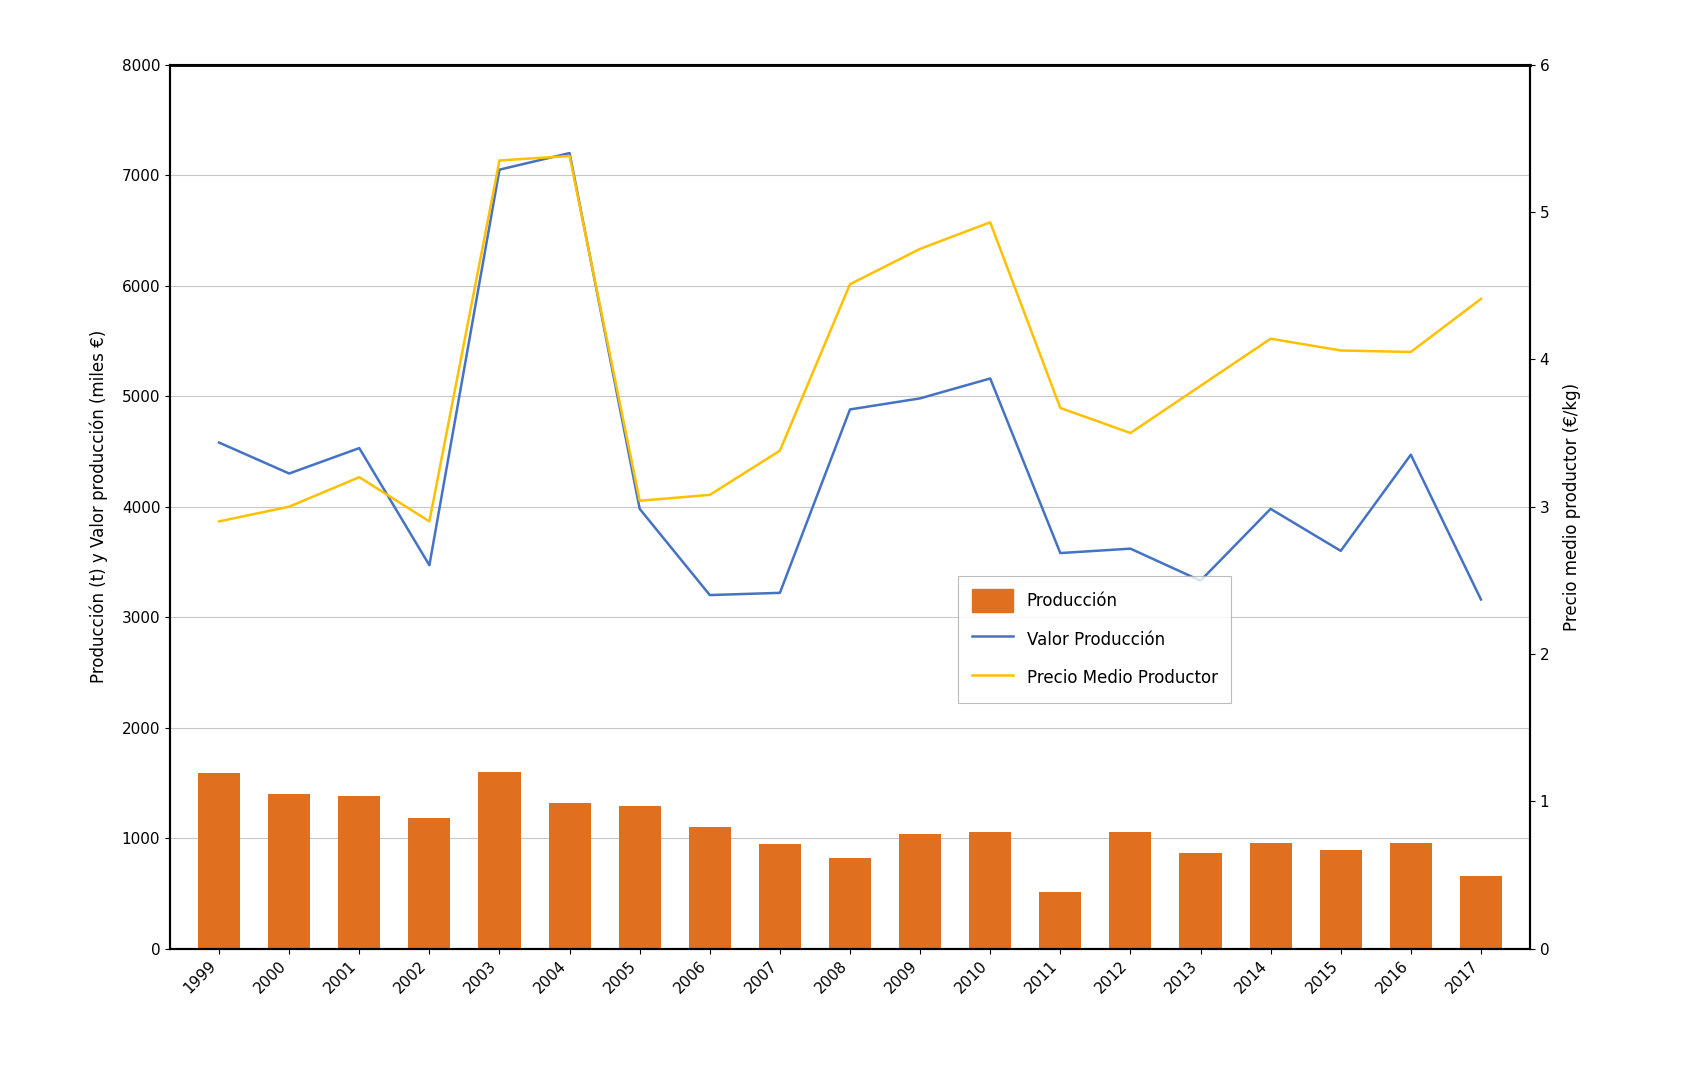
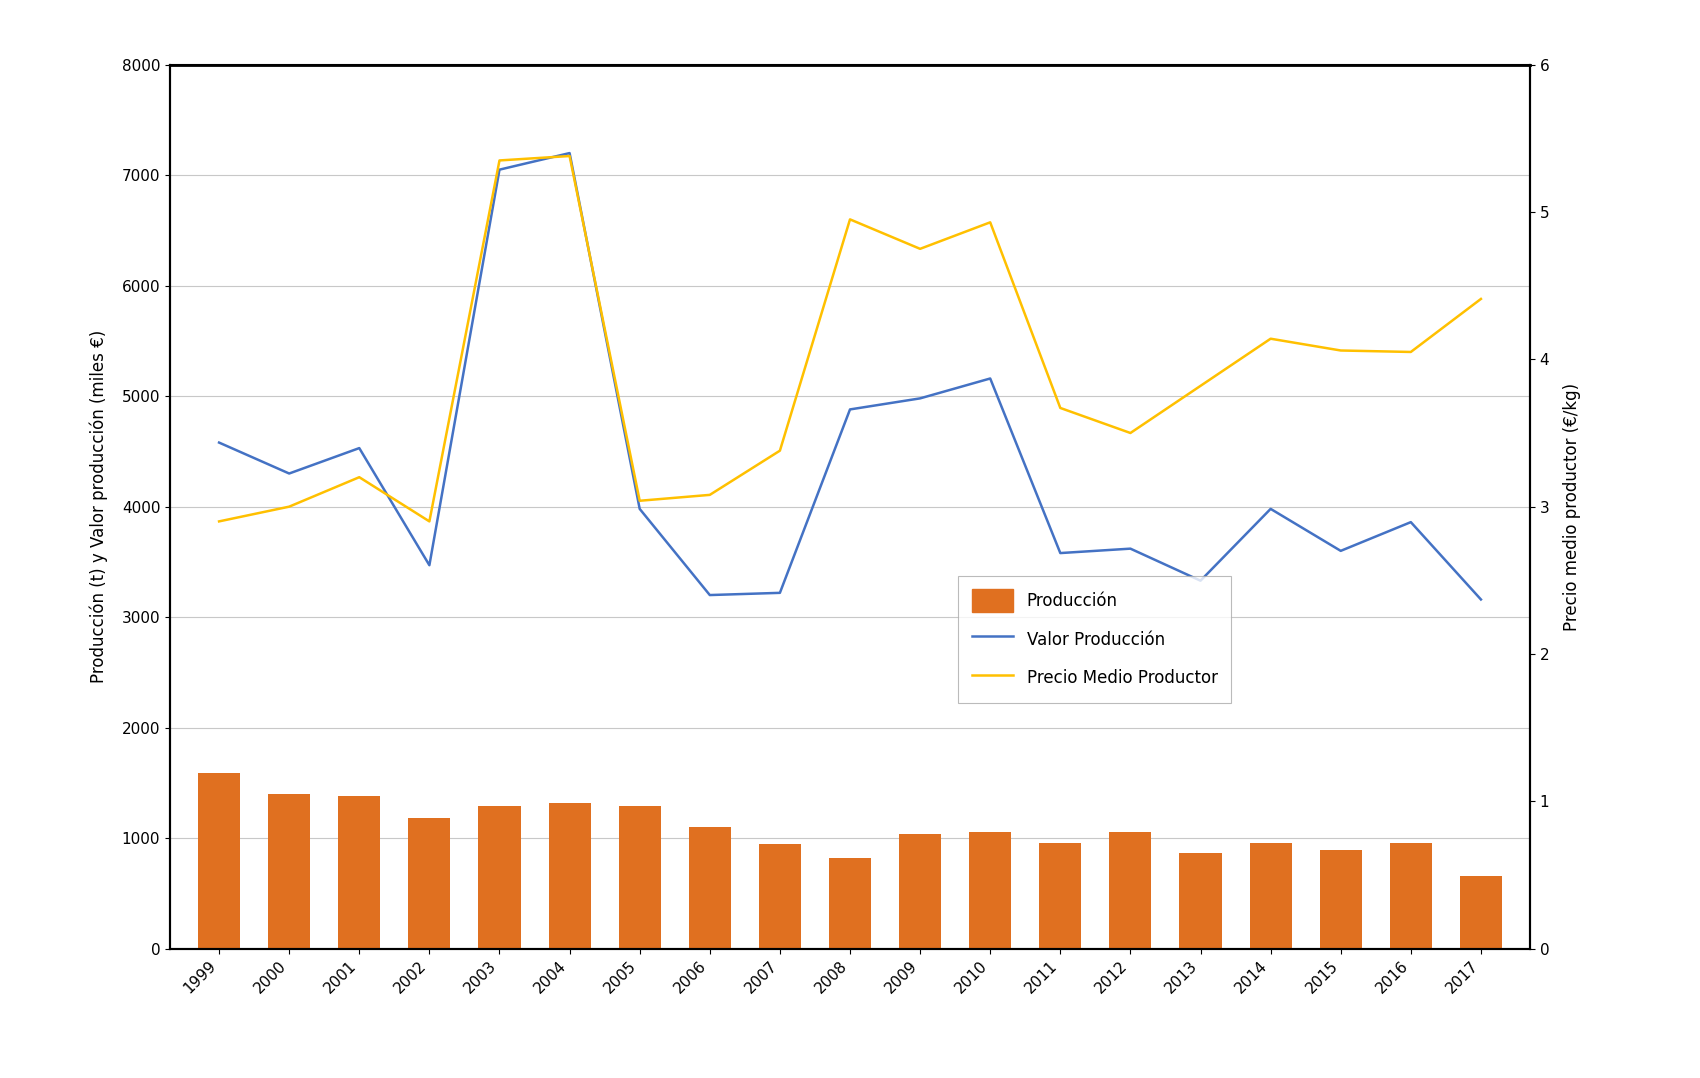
Producción/2003: 1600 -> 1290
Precio Medio Productor/2008: 4.51 -> 4.95
Producción/2011: 510 -> 960
Valor Producción/2016: 4470 -> 3860
